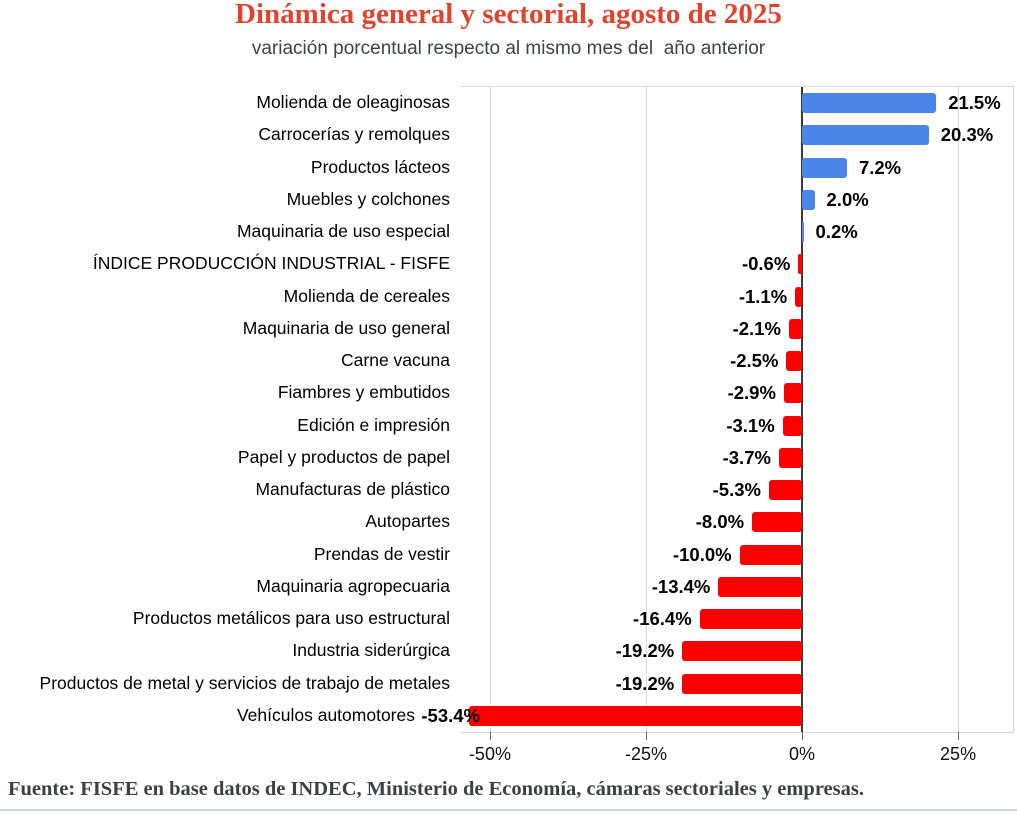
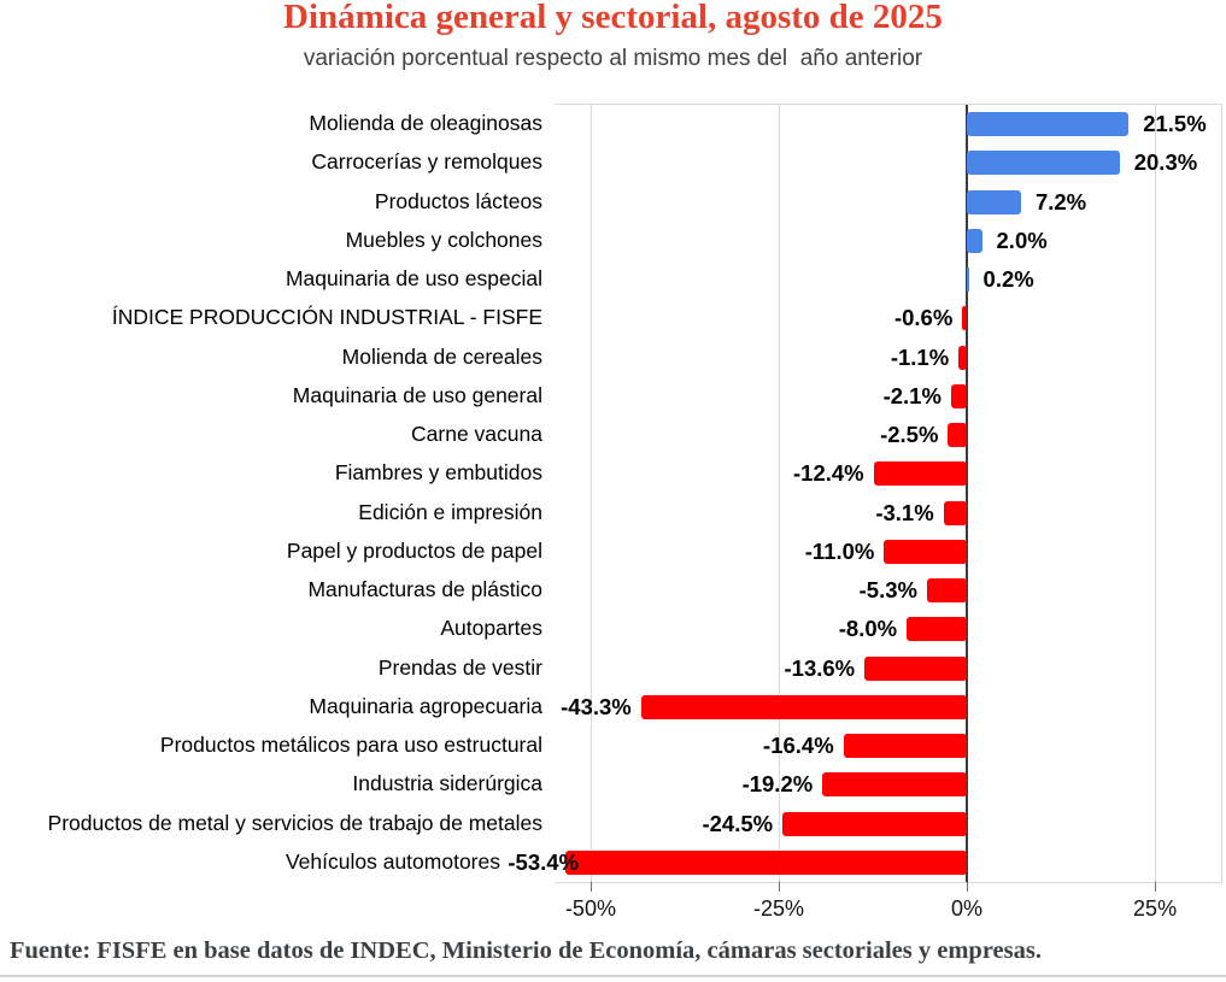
Fiambres y embutidos: -2.9% -> -12.4%
Papel y productos de papel: -3.7% -> -11.0%
Prendas de vestir: -10.0% -> -13.6%
Maquinaria agropecuaria: -13.4% -> -43.3%
Productos de metal y servicios de trabajo de metales: -19.2% -> -24.5%
